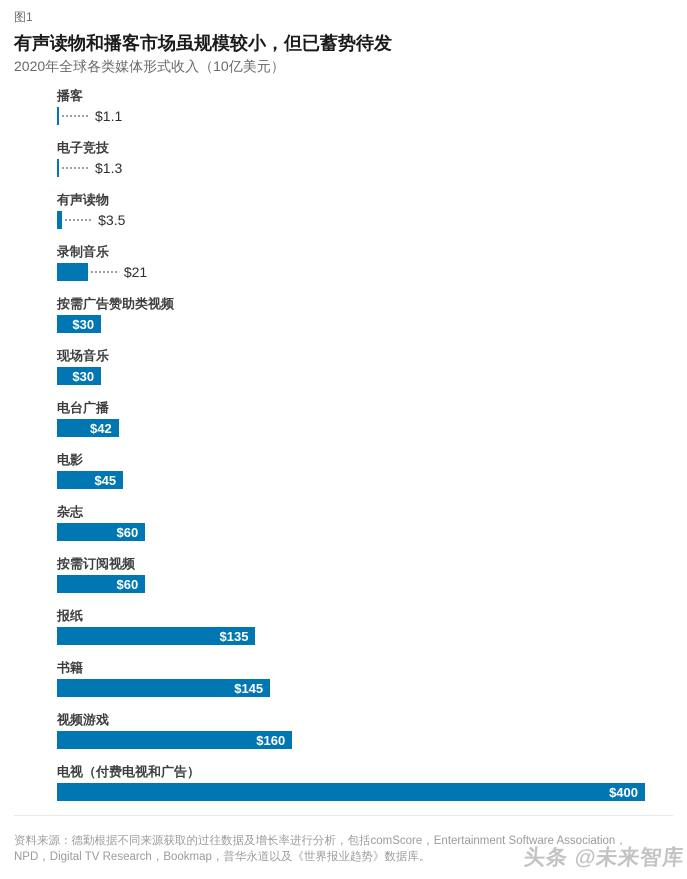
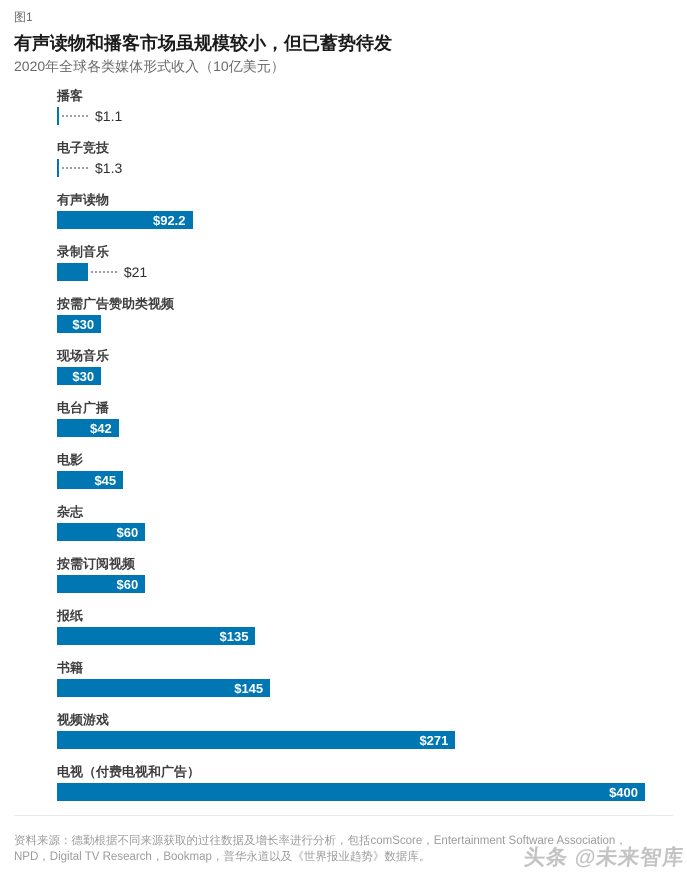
有声读物: $3.5 -> $92.2
视频游戏: $160 -> $271
